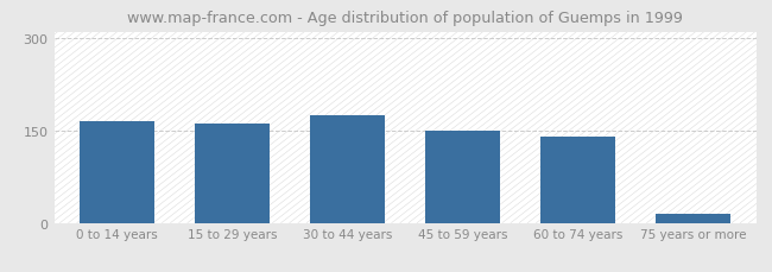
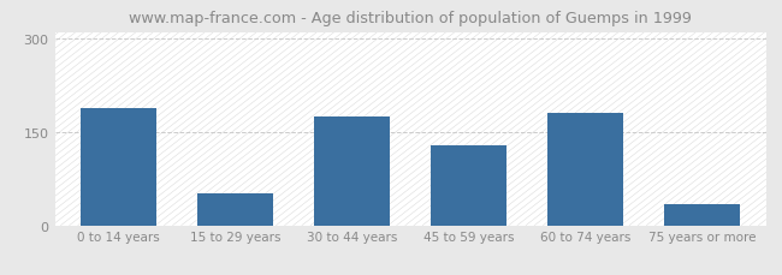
0 to 14 years: 165 -> 188
15 to 29 years: 161 -> 52
45 to 59 years: 149 -> 128
60 to 74 years: 140 -> 180
75 years or more: 15 -> 34
